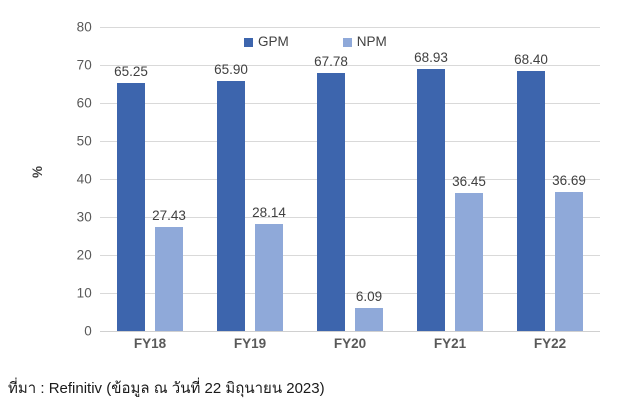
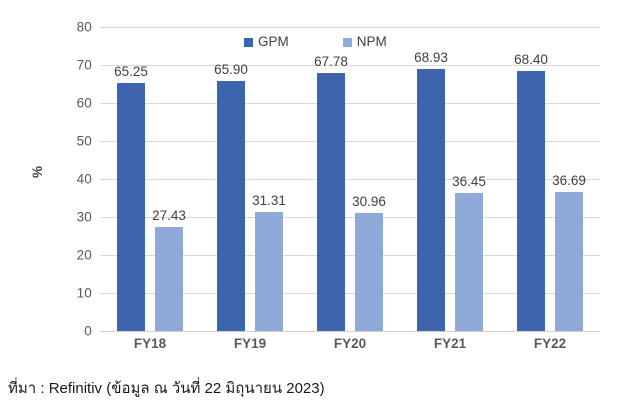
NPM/FY19: 28.14 -> 31.31
NPM/FY20: 6.09 -> 30.96
